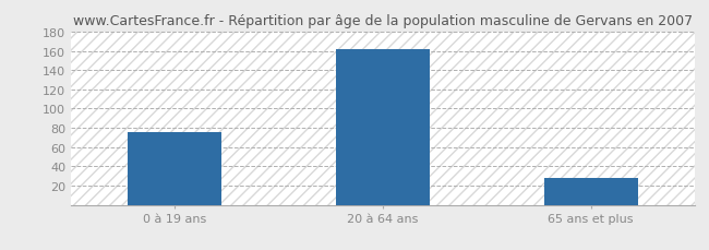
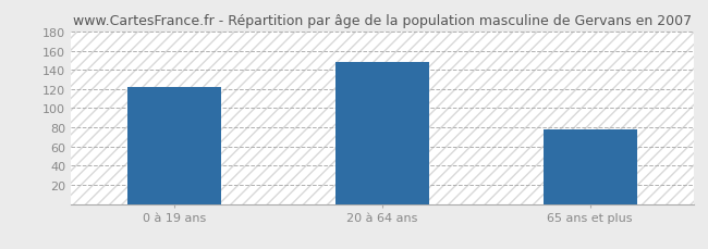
0 à 19 ans: 75 -> 122
20 à 64 ans: 162 -> 148
65 ans et plus: 28 -> 78
